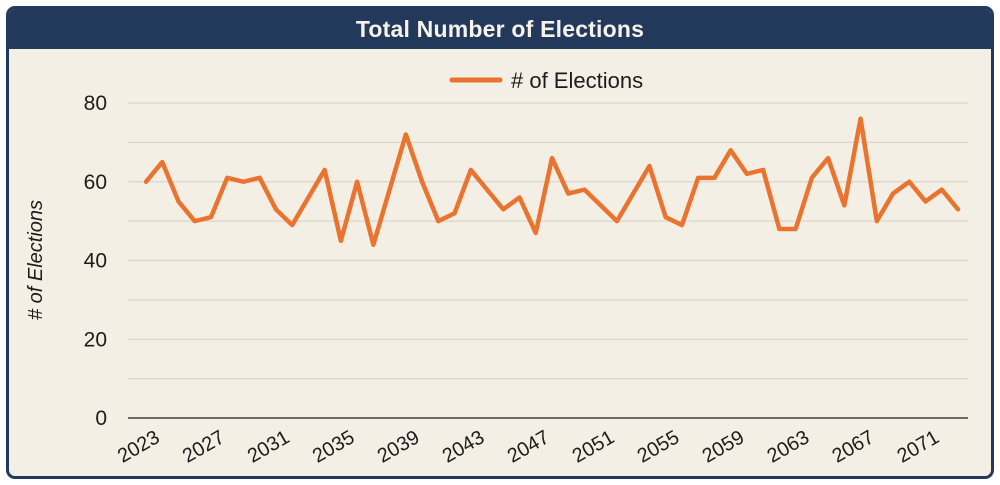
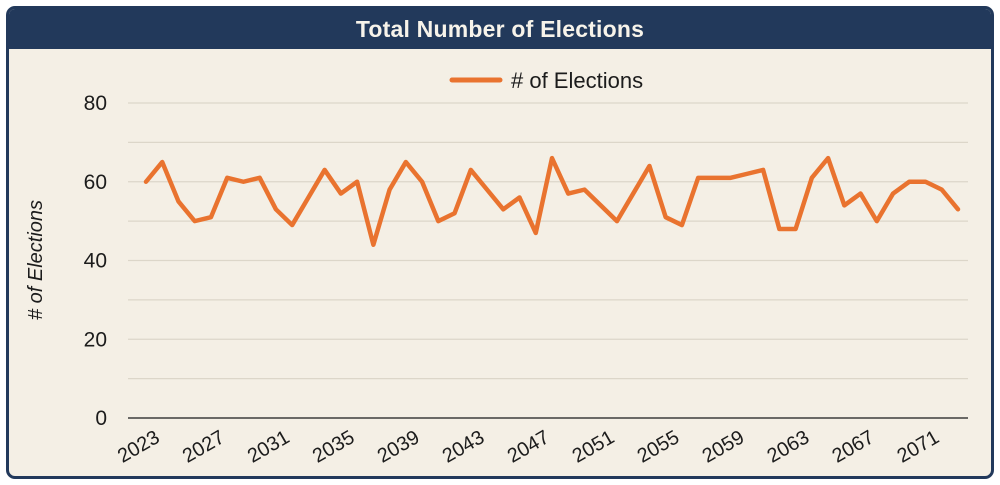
2035: 45 -> 57
2039: 72 -> 65
2059: 68 -> 61
2067: 76 -> 57
2071: 55 -> 60
